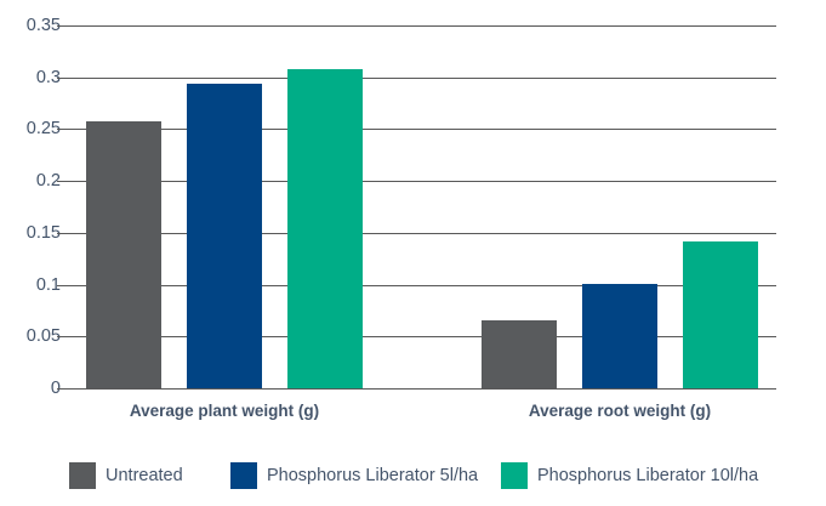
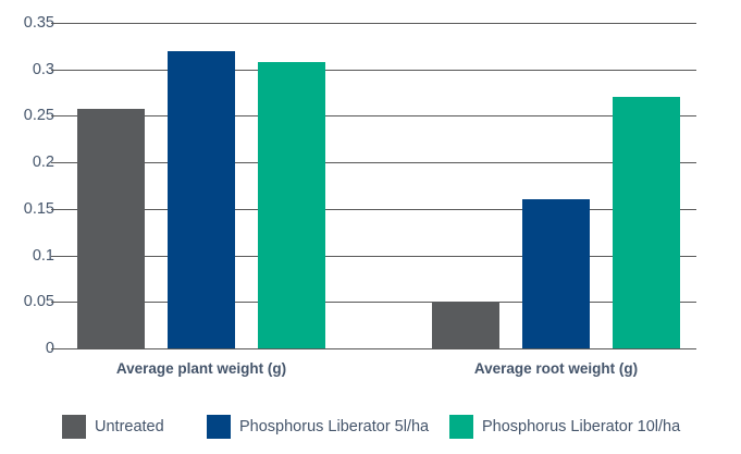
Phosphorus Liberator 5l/ha/Average plant weight (g): 0.29 -> 0.32
Untreated/Average root weight (g): 0.07 -> 0.05
Phosphorus Liberator 5l/ha/Average root weight (g): 0.10 -> 0.16
Phosphorus Liberator 10l/ha/Average root weight (g): 0.14 -> 0.27
